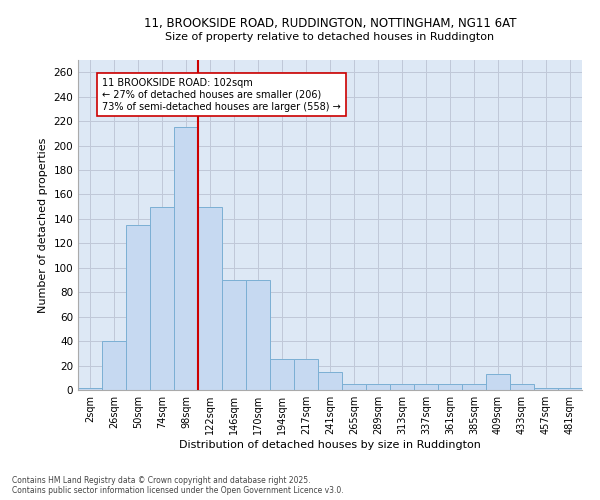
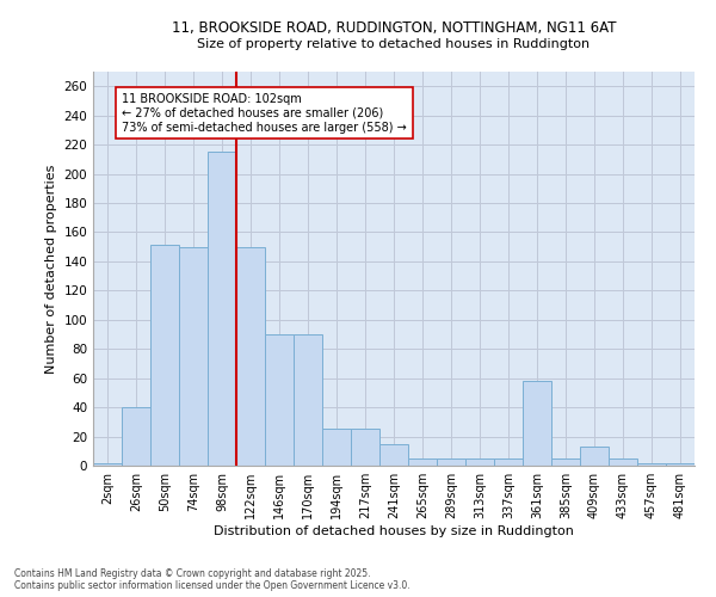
50sqm: 135 -> 151
361sqm: 5 -> 58
